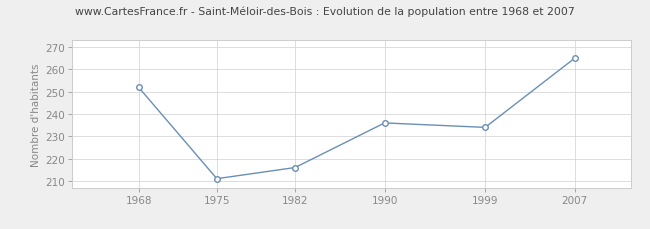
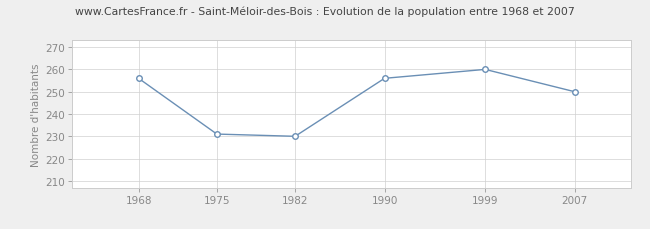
1968: 252 -> 256
1975: 211 -> 231
1982: 216 -> 230
1990: 236 -> 256
1999: 234 -> 260
2007: 265 -> 250
